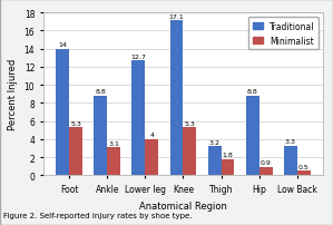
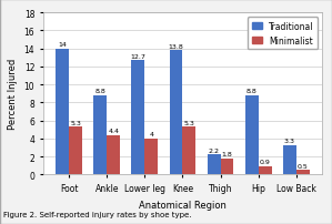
Minimalist/Ankle: 3.1 -> 4.4
Traditional/Knee: 17.1 -> 13.8
Traditional/Thigh: 3.2 -> 2.2
